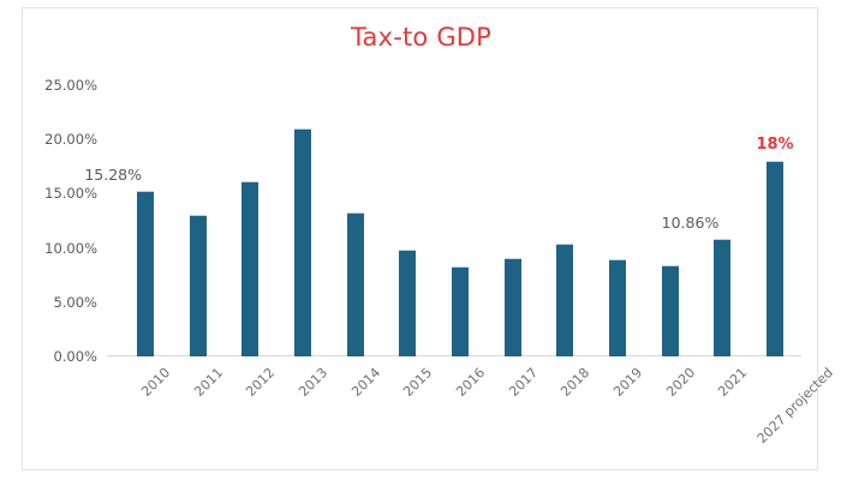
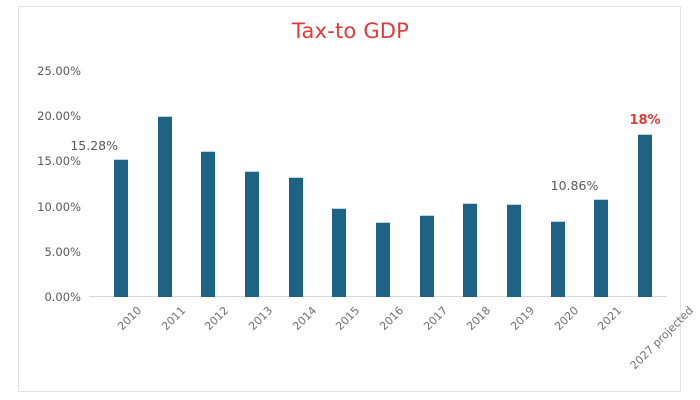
2011: 13% -> 20%
2013: 21% -> 14%
2019: 9% -> 10%
